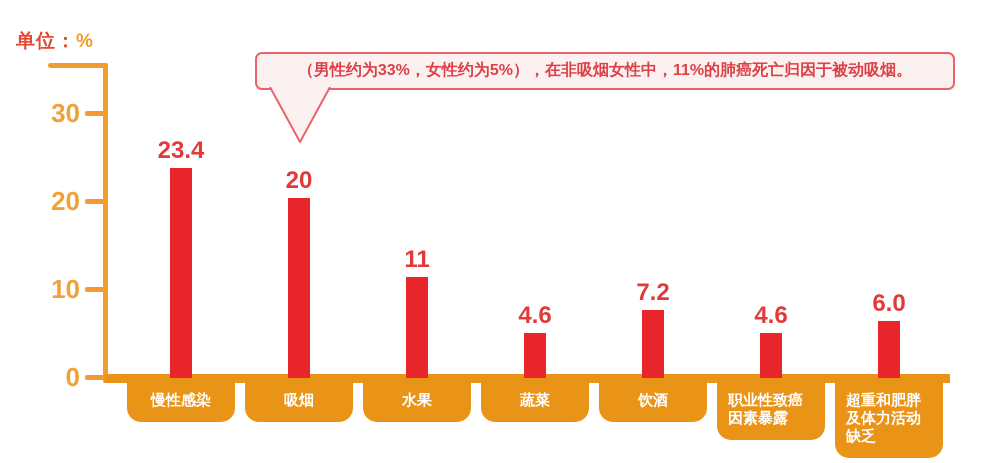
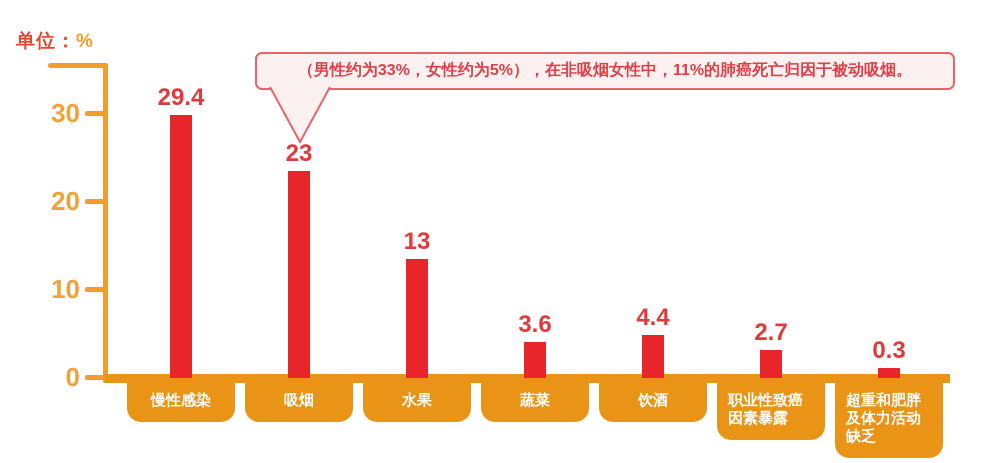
慢性感染: 23.4 -> 29.4
吸烟: 20 -> 23
水果: 11 -> 13
蔬菜: 4.6 -> 3.6
饮酒: 7.2 -> 4.4
职业性致癌因素暴露: 4.6 -> 2.7
超重和肥胖及体力活动缺乏: 6.0 -> 0.3
